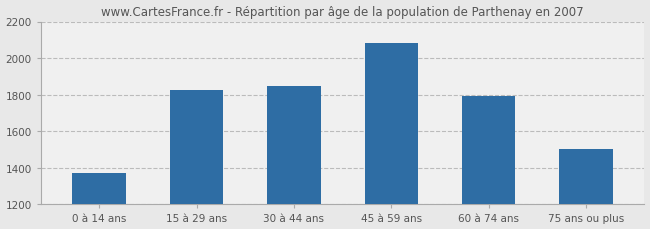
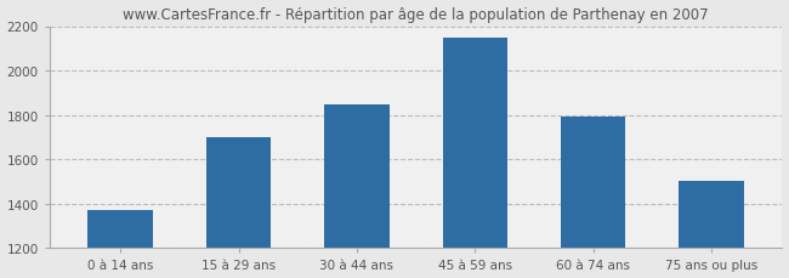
15 à 29 ans: 1820 -> 1700
45 à 59 ans: 2080 -> 2150
